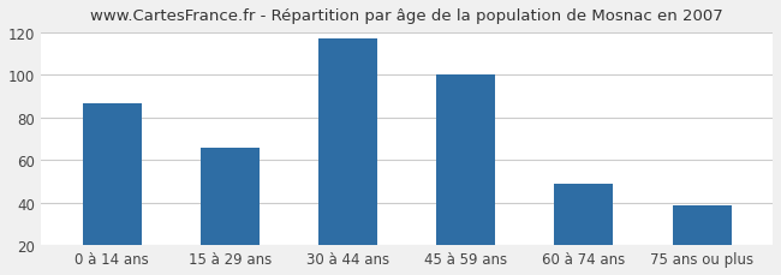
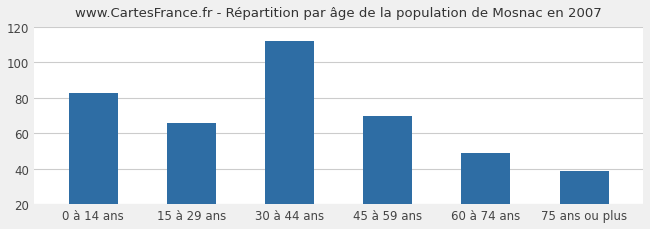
0 à 14 ans: 87 -> 83
30 à 44 ans: 117 -> 112
45 à 59 ans: 100 -> 70
